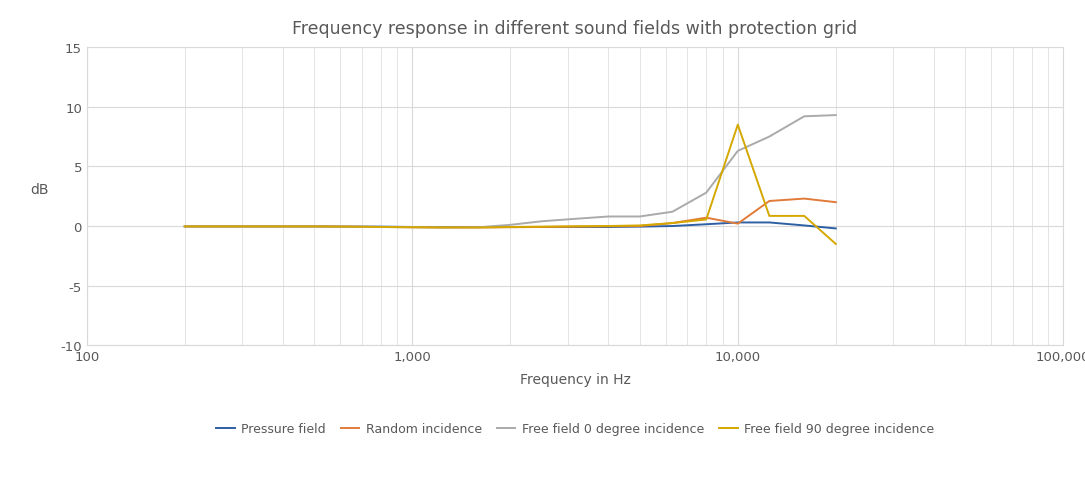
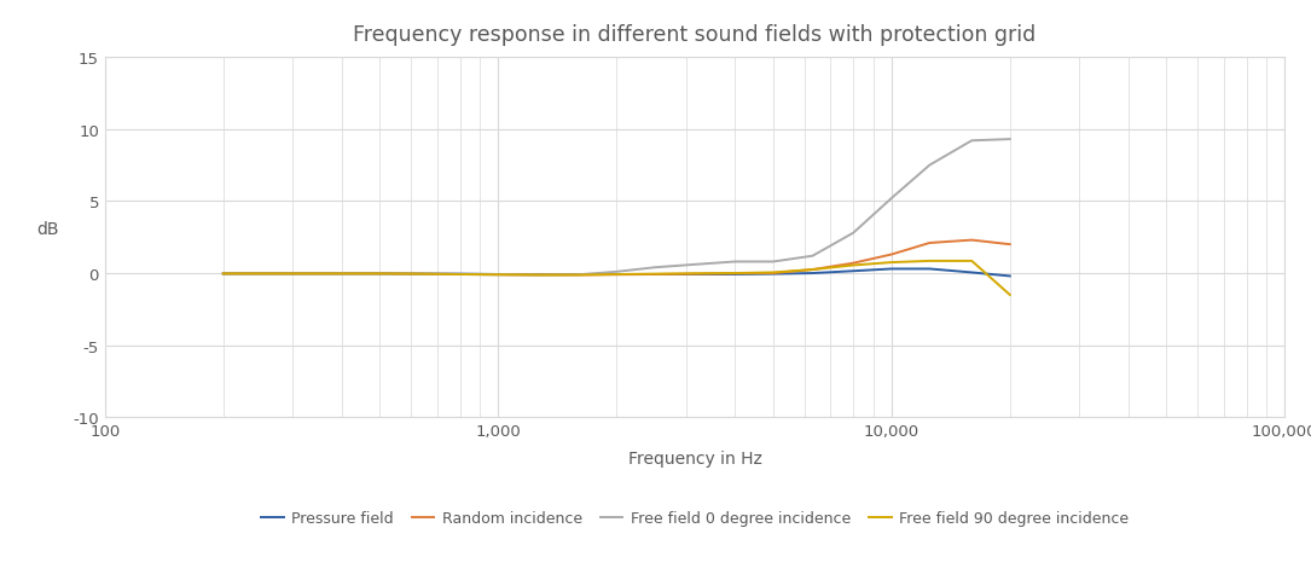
Random incidence/10,000: 0.2 -> 1.3
Free field 0 degree incidence/10,000: 6.3 -> 5.2
Free field 90 degree incidence/10,000: 8.5 -> 0.8
